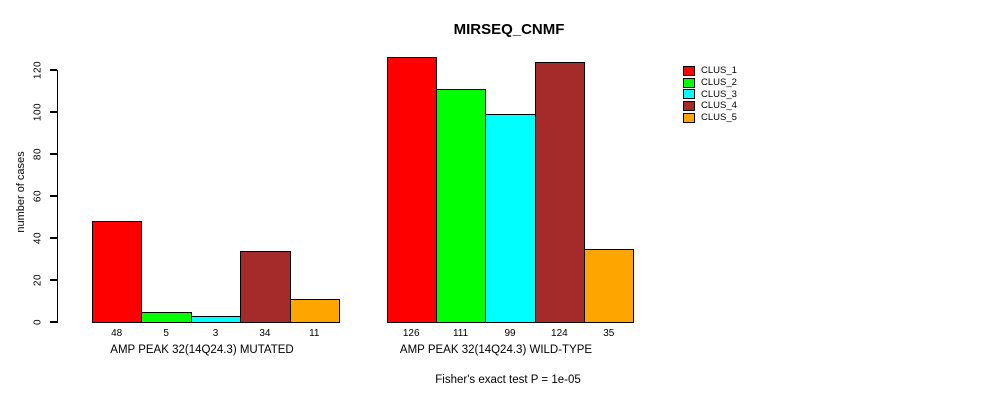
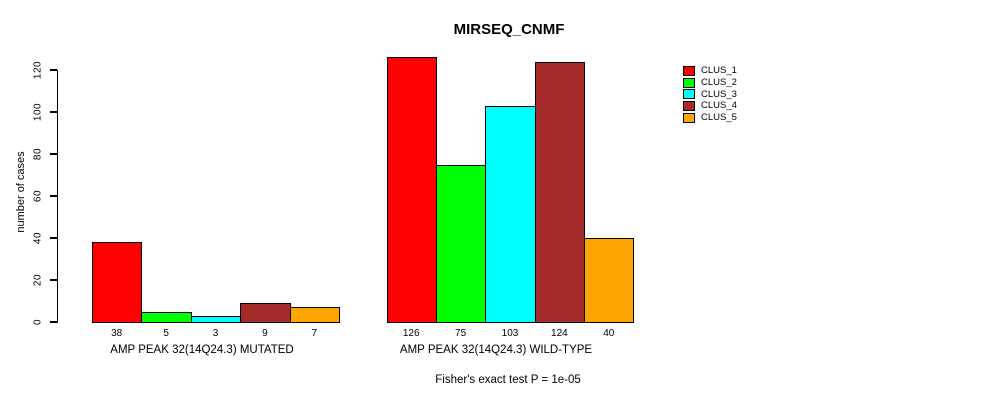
CLUS_1/AMP PEAK 32(14Q24.3) MUTATED: 48 -> 38
CLUS_4/AMP PEAK 32(14Q24.3) MUTATED: 34 -> 9
CLUS_5/AMP PEAK 32(14Q24.3) MUTATED: 11 -> 7
CLUS_2/AMP PEAK 32(14Q24.3) WILD-TYPE: 111 -> 75
CLUS_3/AMP PEAK 32(14Q24.3) WILD-TYPE: 99 -> 103
CLUS_5/AMP PEAK 32(14Q24.3) WILD-TYPE: 35 -> 40
